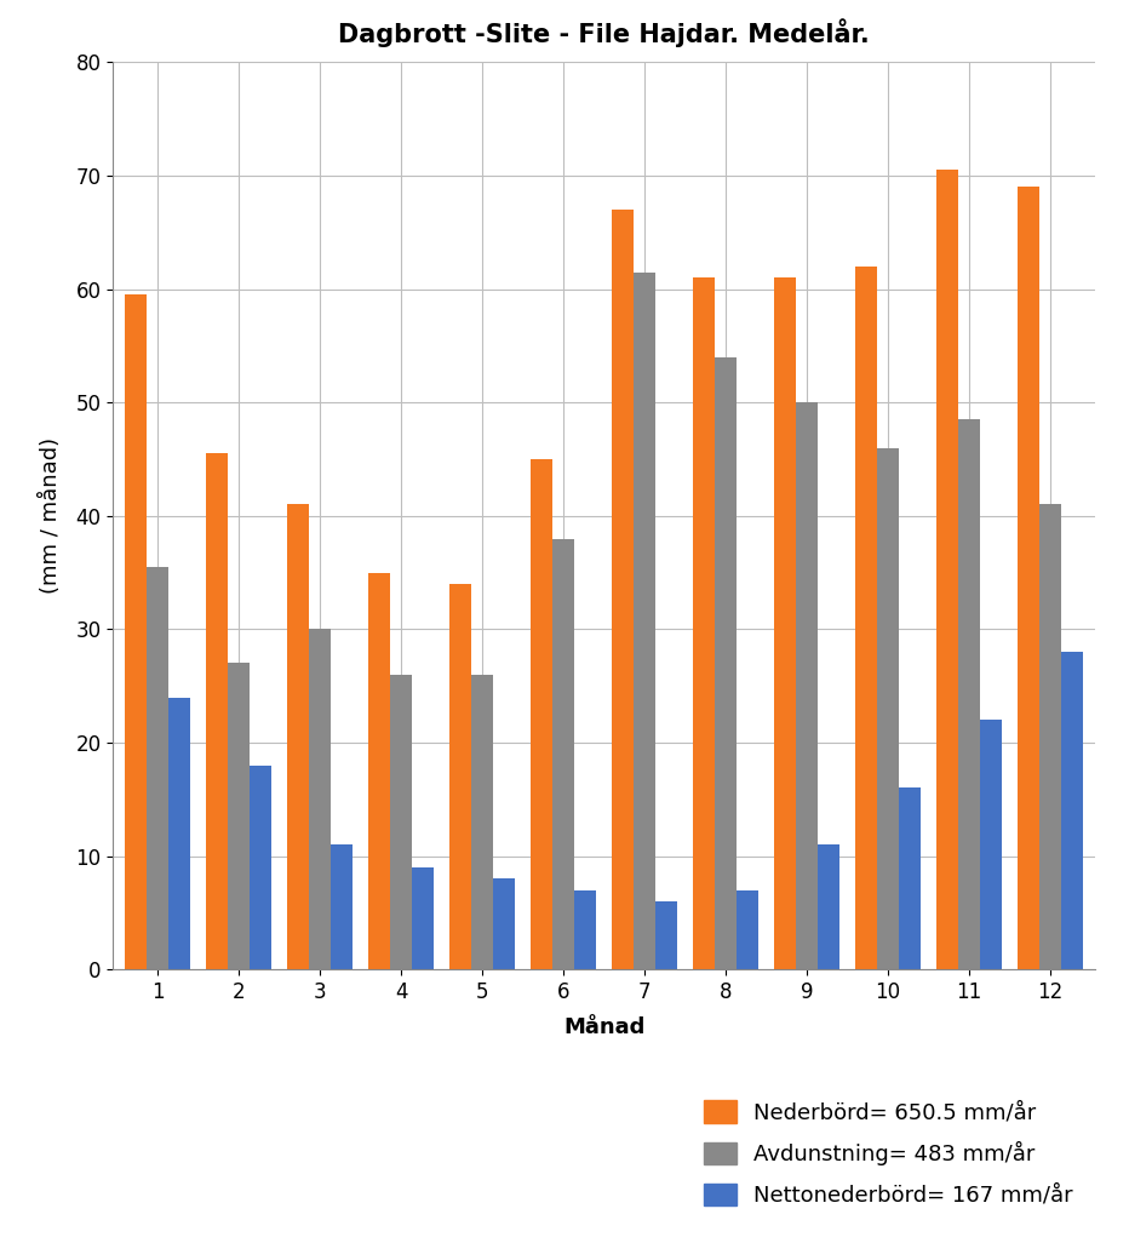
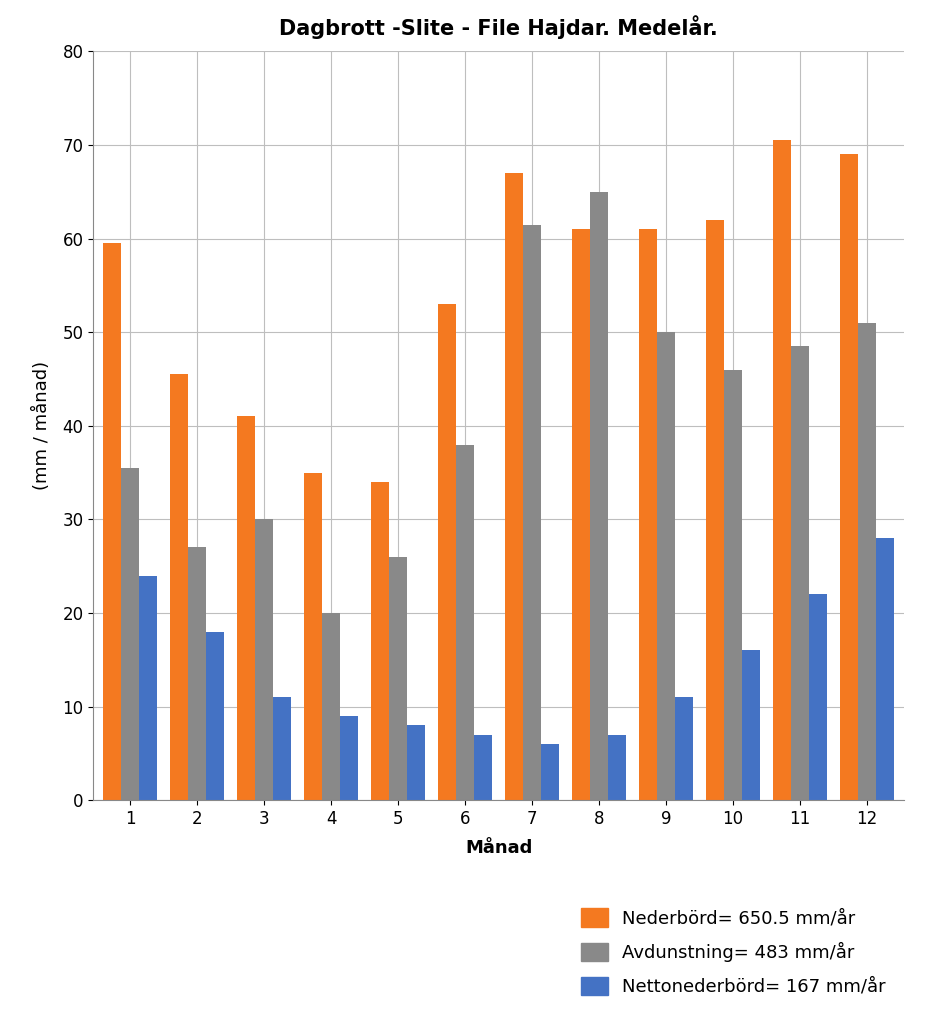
Avdunstning= 483 mm/år/4: 26.0 -> 20.0
Nederbörd= 650.5 mm/år/6: 45.0 -> 53.0
Avdunstning= 483 mm/år/8: 54.0 -> 65.0
Avdunstning= 483 mm/år/12: 41.0 -> 51.0
